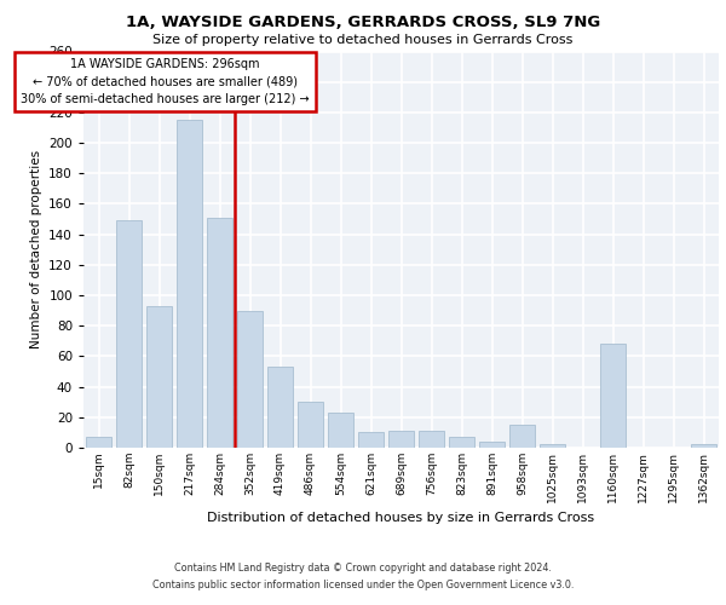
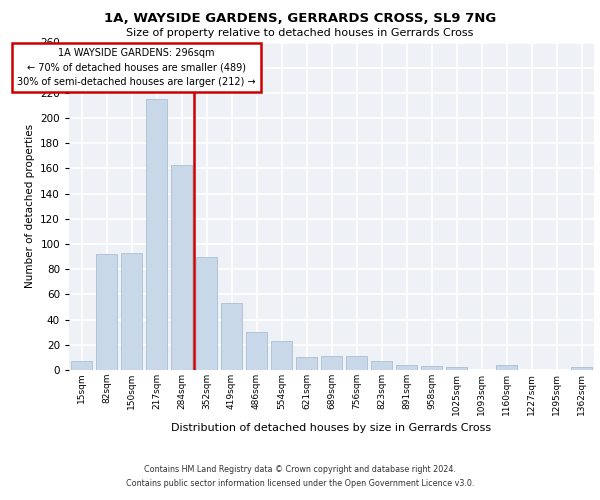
82sqm: 149 -> 92
284sqm: 151 -> 163
958sqm: 15 -> 3
1160sqm: 68 -> 4
